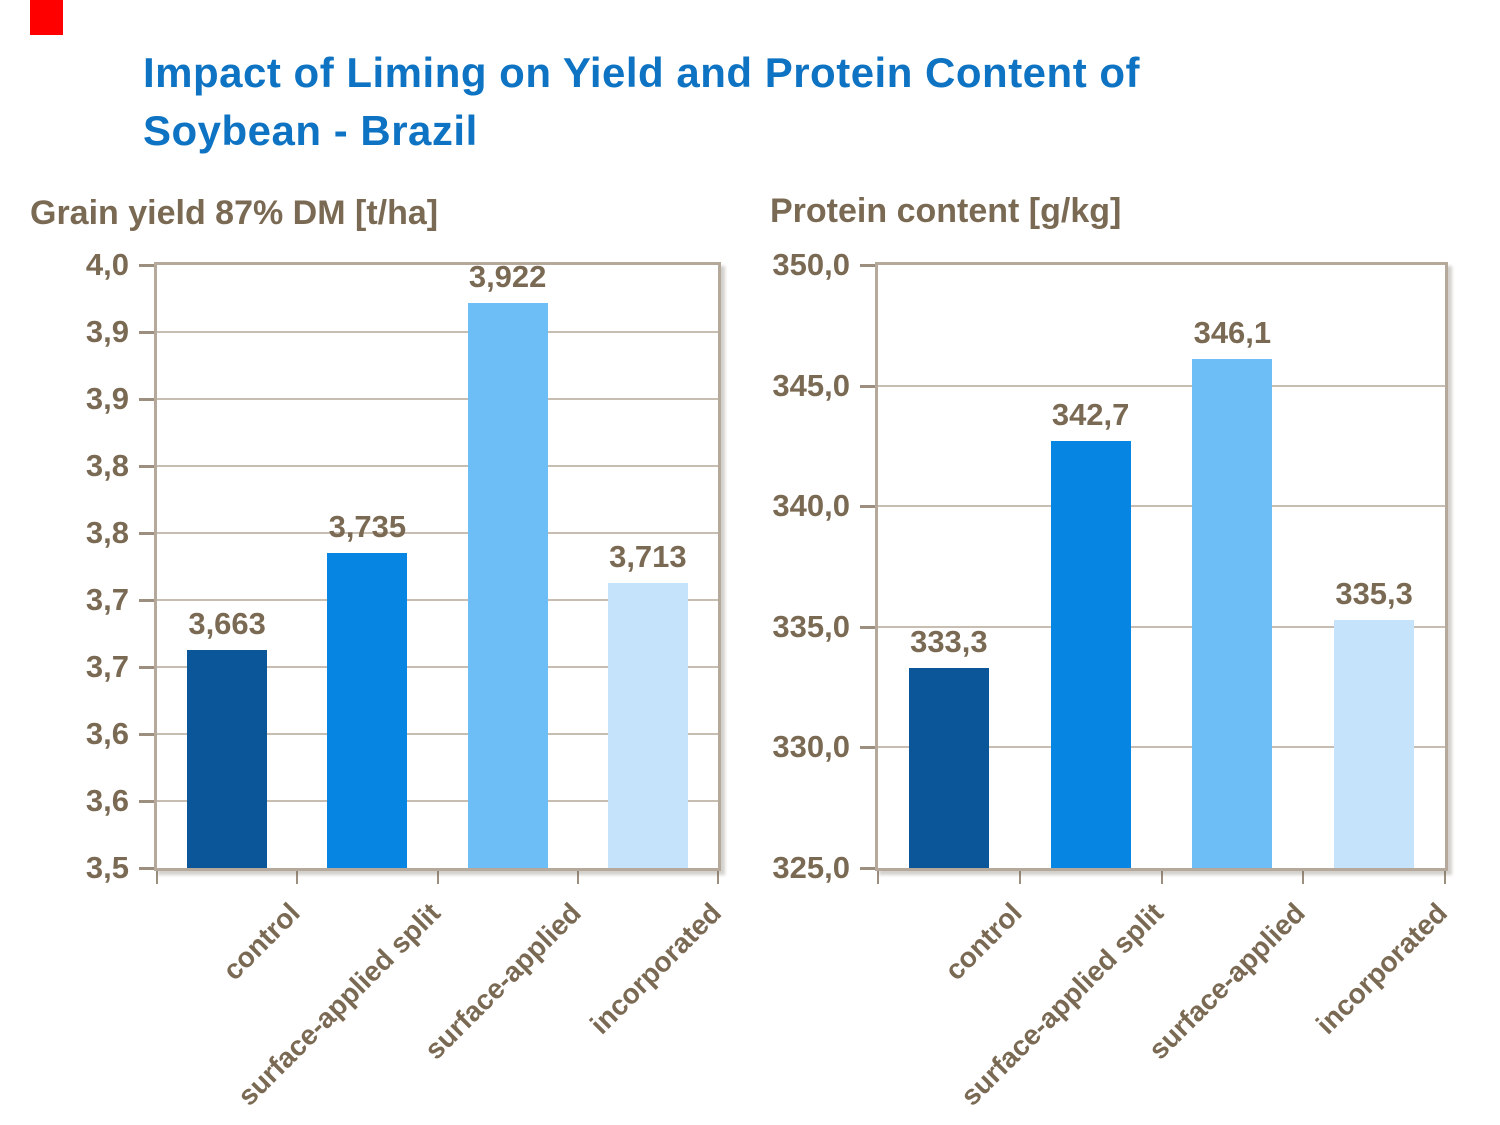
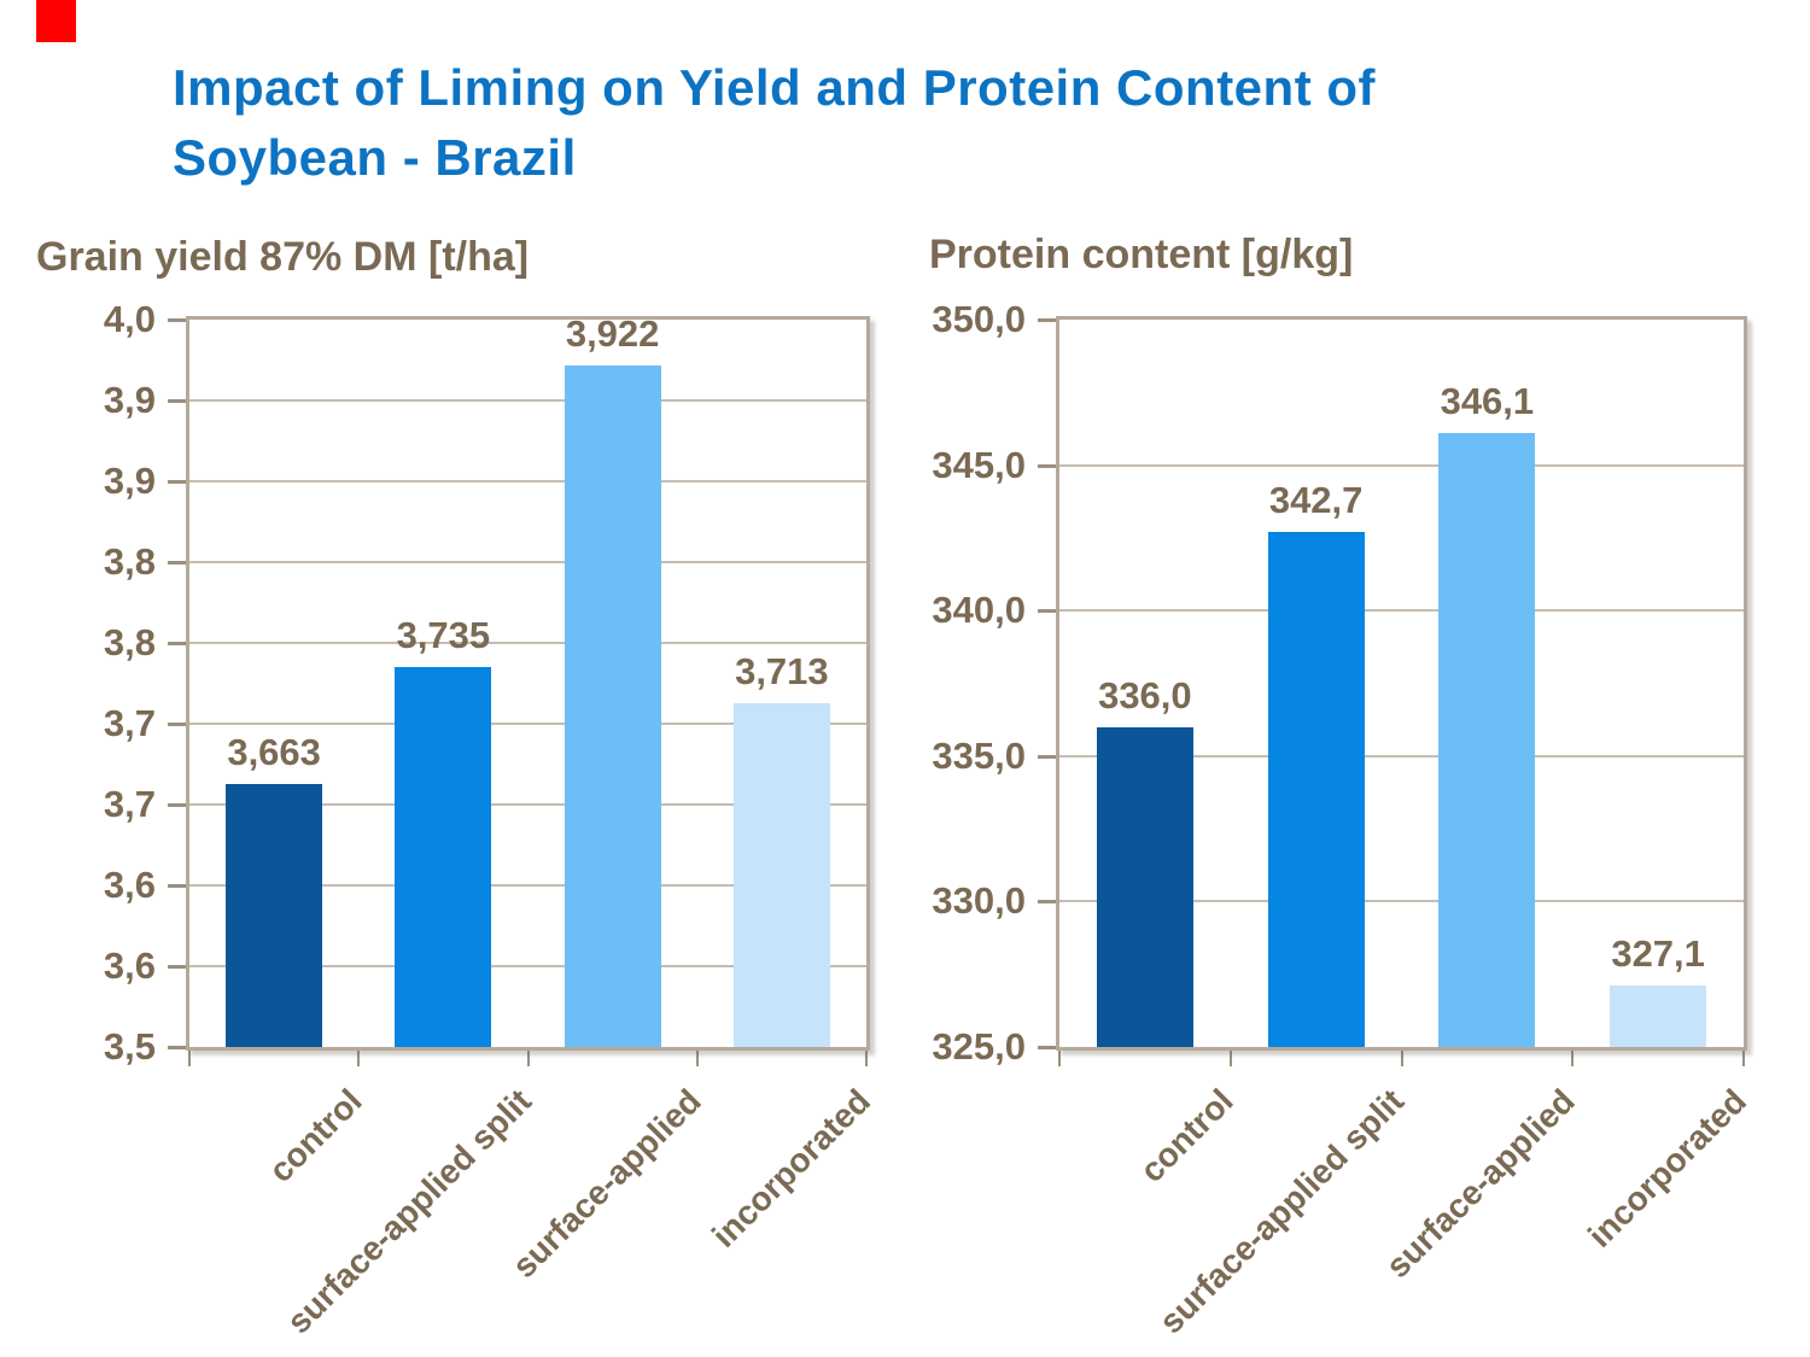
Protein content [g/kg]/control: 333,3 -> 336,0
Protein content [g/kg]/incorporated: 335,3 -> 327,1
